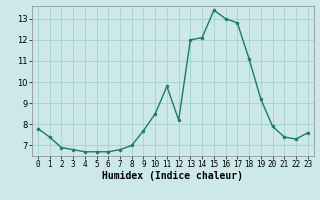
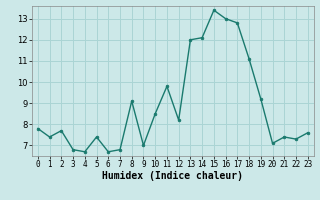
2: 6.9 -> 7.7
5: 6.7 -> 7.4
8: 7.0 -> 9.1
9: 7.7 -> 7.0
20: 7.9 -> 7.1
